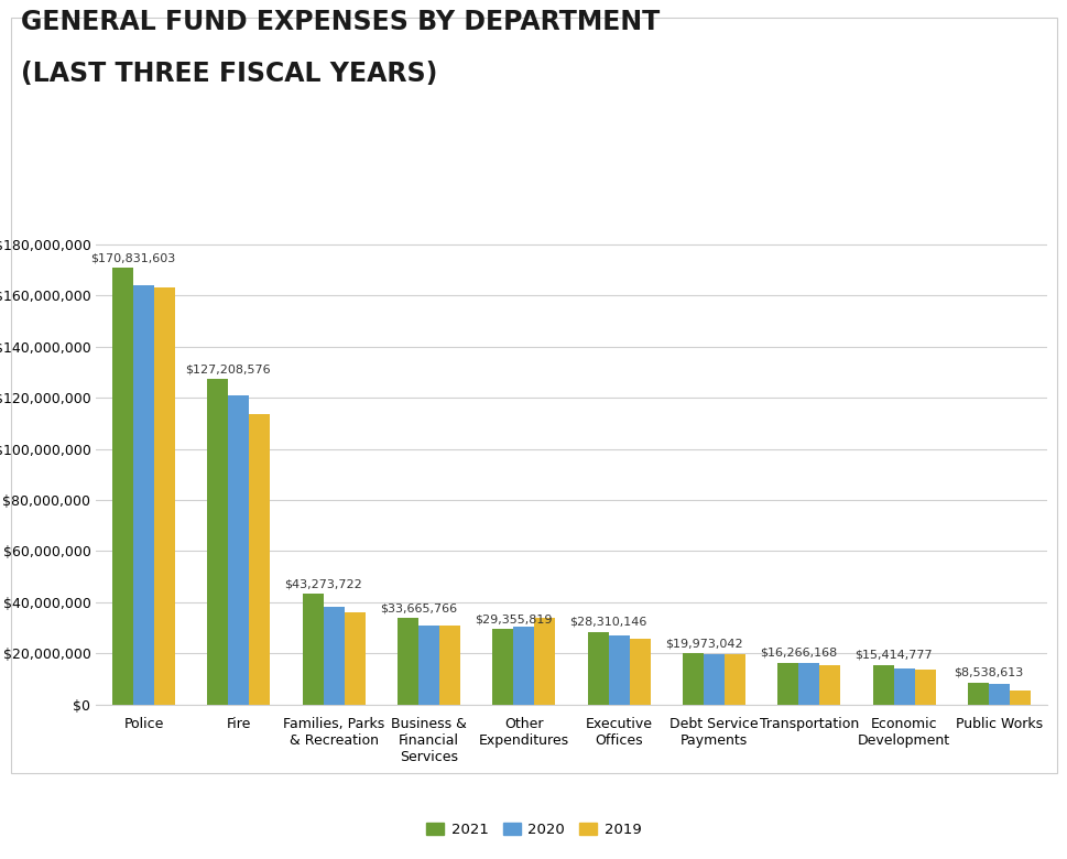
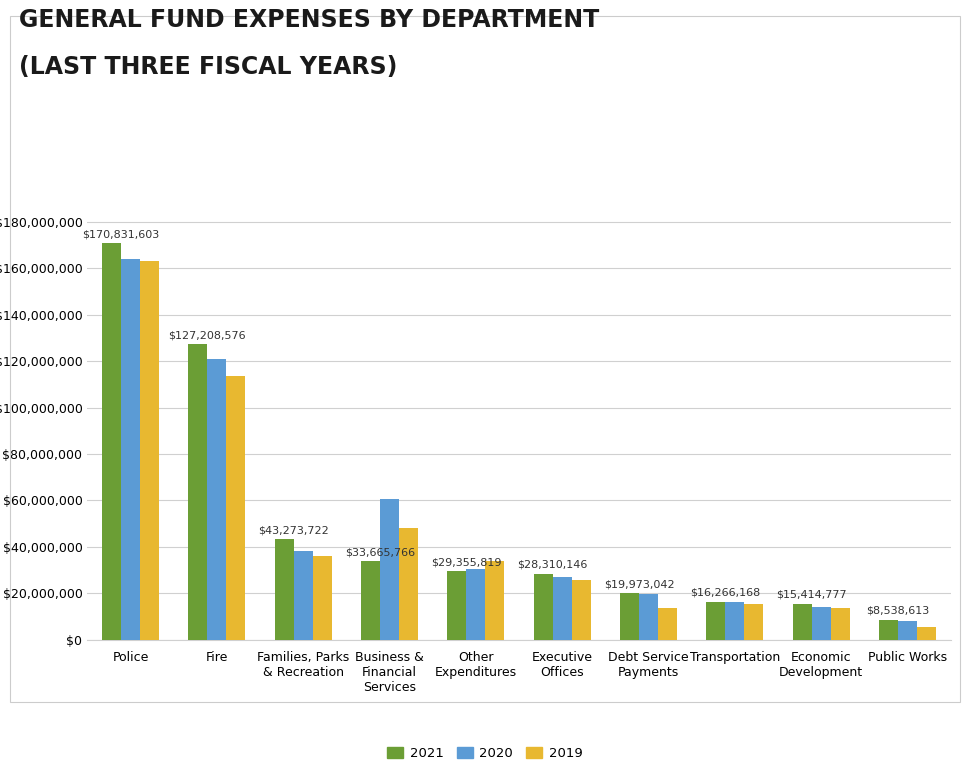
2020/Business & Financial Services: $31,000,000 -> $60,500,000
2019/Business & Financial Services: $31,000,000 -> $48,000,000
2019/Debt Service Payments: $19,600,000 -> $13,500,000
